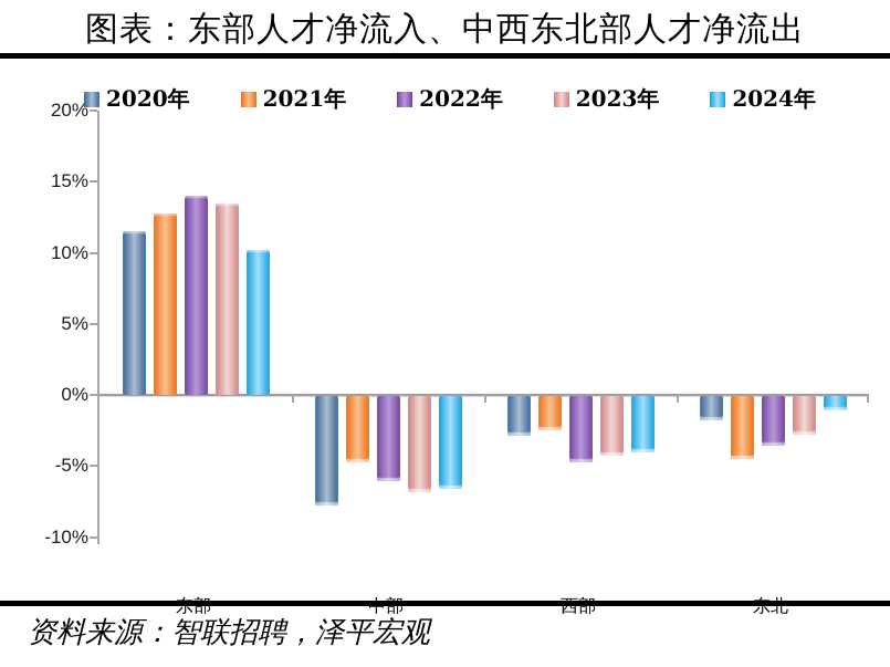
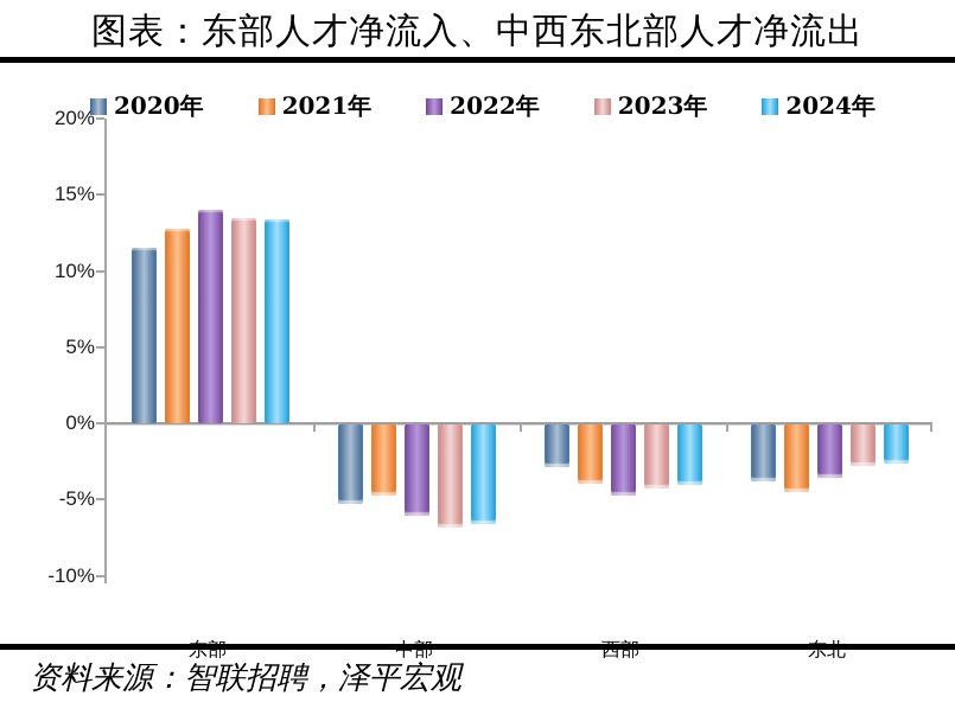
2024年/东部: 10.2% -> 13.4%
2020年/中部: -7.7% -> -5.2%
2021年/西部: -2.4% -> -3.9%
2020年/东北: -1.7% -> -3.7%
2024年/东北: -1.0% -> -2.6%
